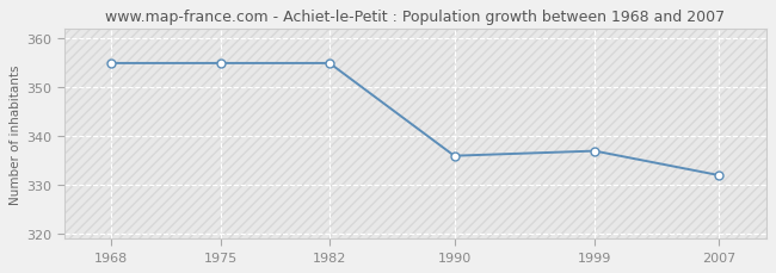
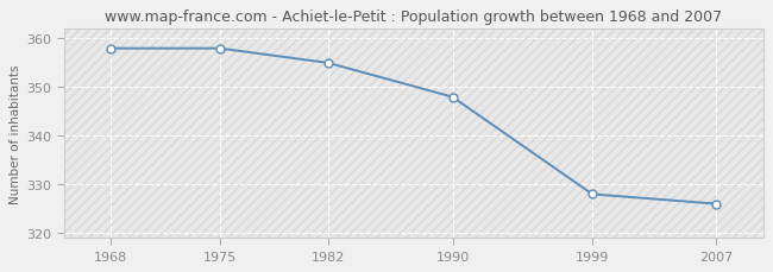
1968: 355 -> 358
1975: 355 -> 358
1990: 336 -> 348
1999: 337 -> 328
2007: 332 -> 326
